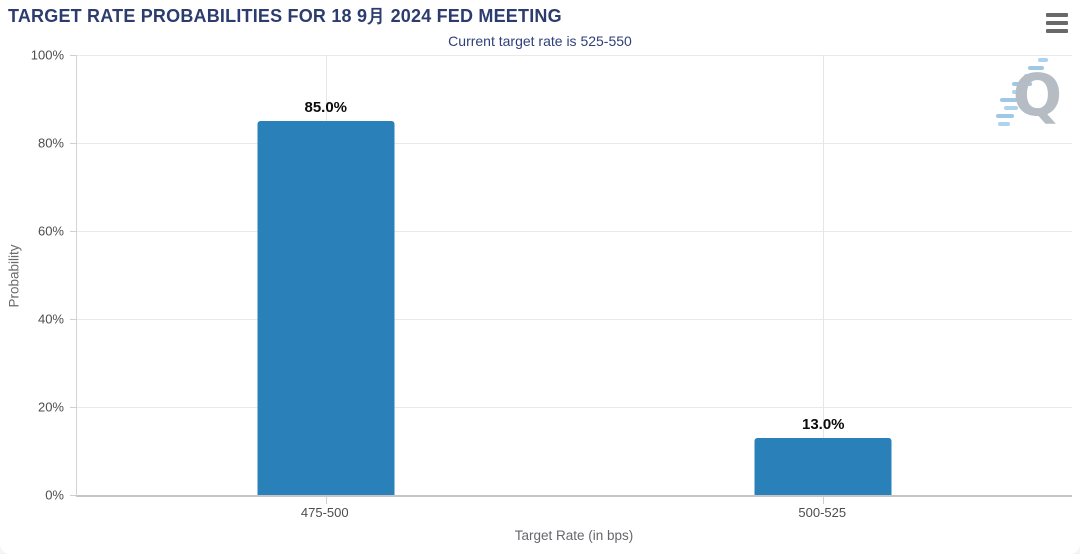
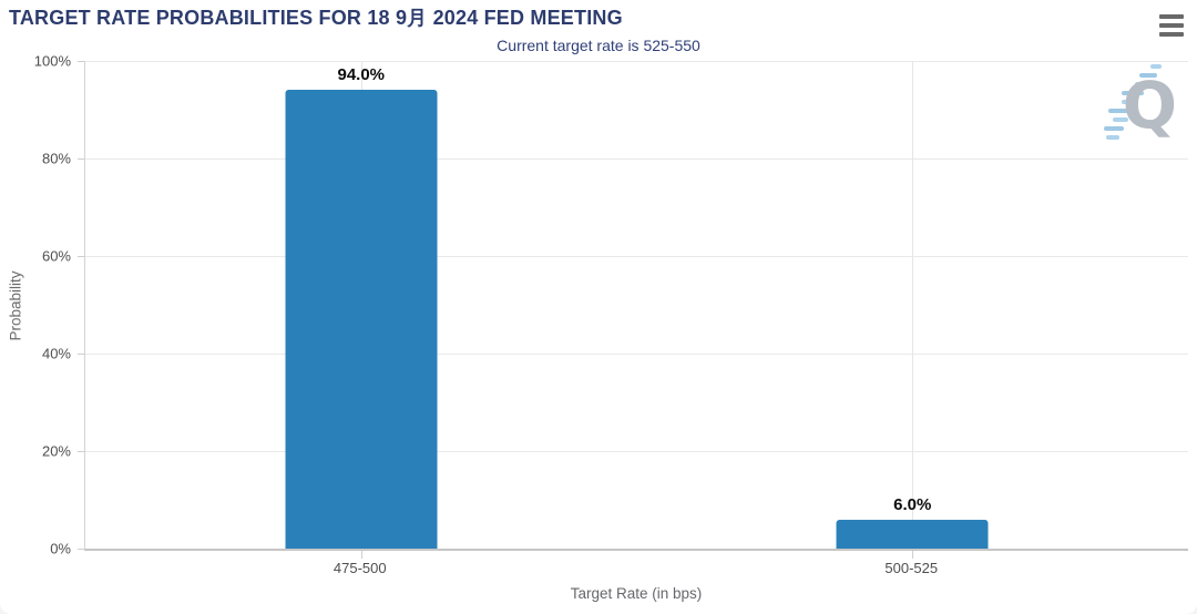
475-500: 85.0% -> 94.0%
500-525: 13.0% -> 6.0%
